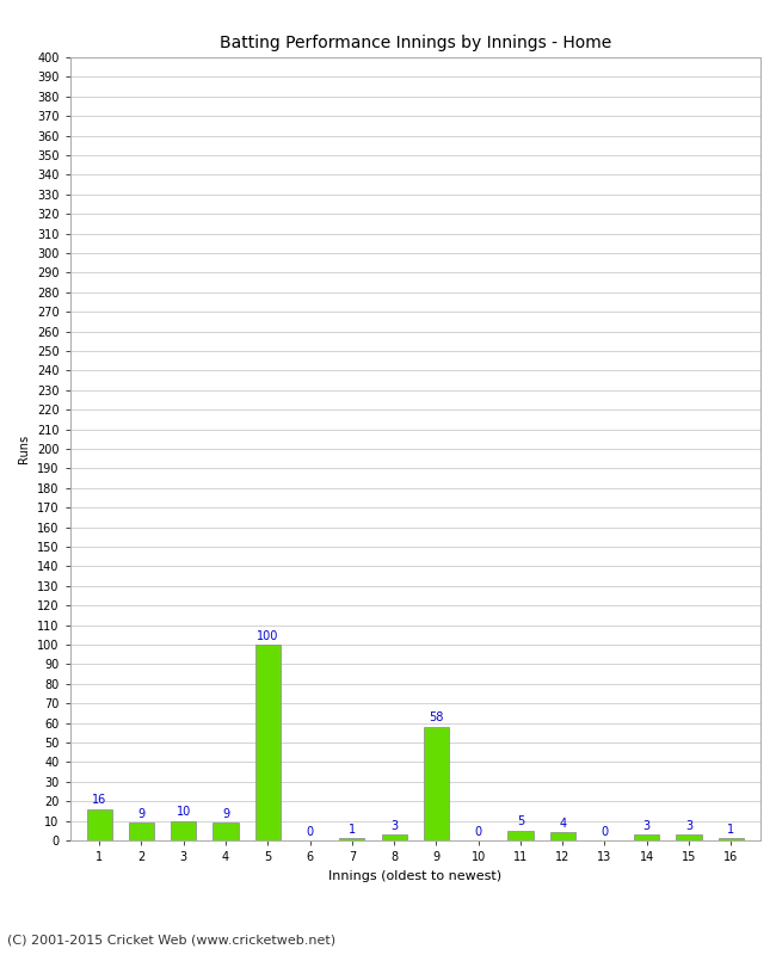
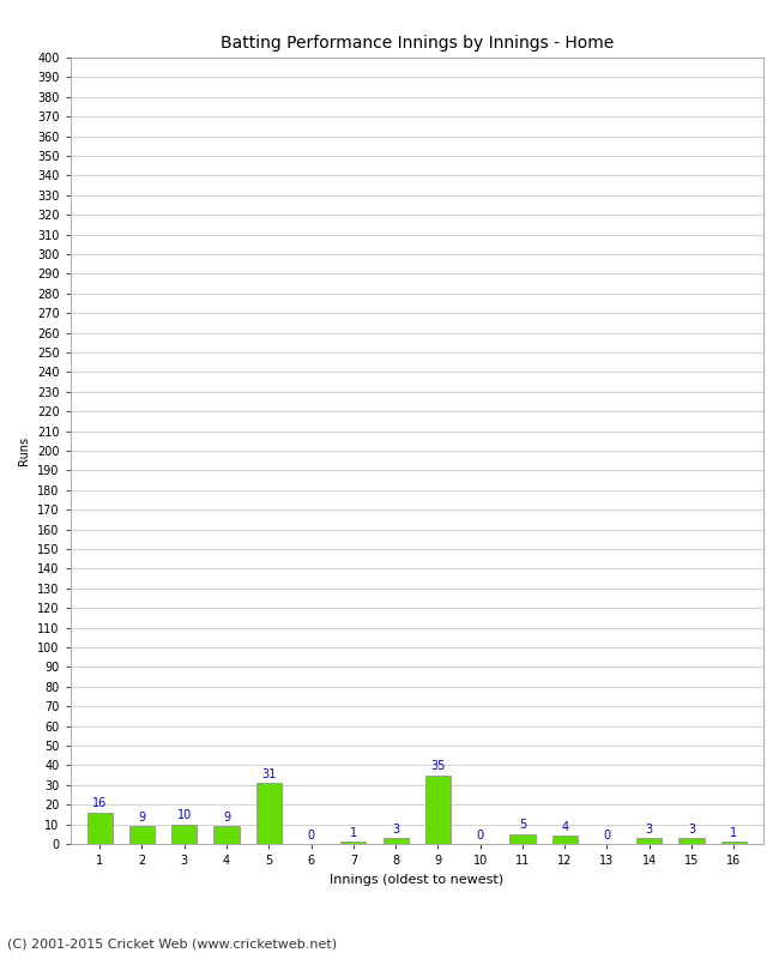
5: 100 -> 31
9: 58 -> 35
